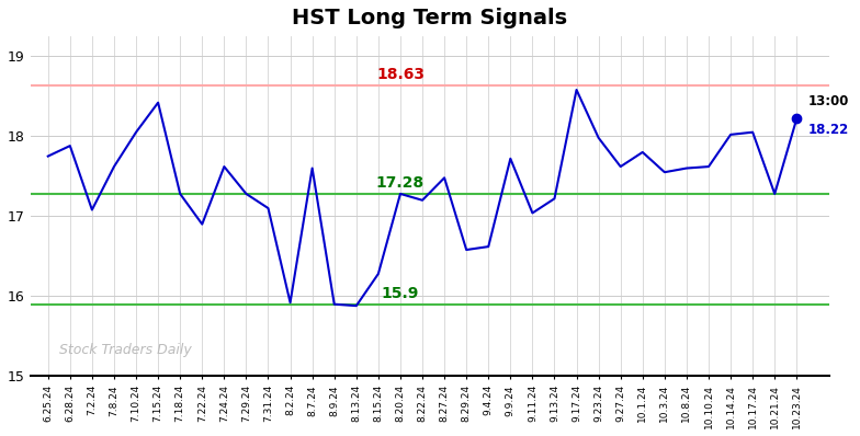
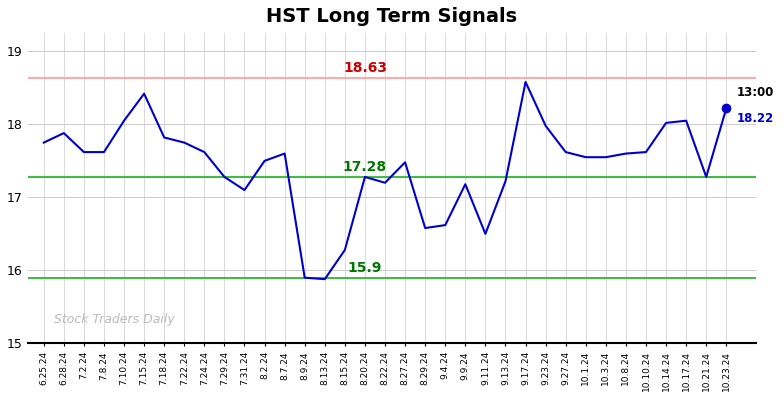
7.2.24: 17.08 -> 17.62
7.18.24: 17.28 -> 17.82
7.22.24: 16.90 -> 17.75
8.2.24: 15.92 -> 17.50
9.9.24: 17.72 -> 17.18
9.11.24: 17.04 -> 16.50
10.1.24: 17.80 -> 17.55
